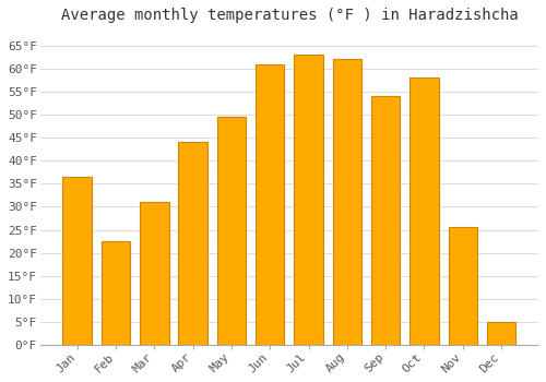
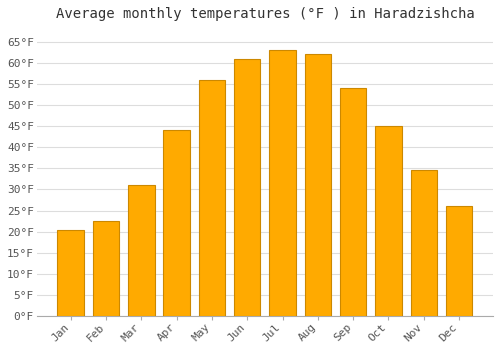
Jan: 36.5°F -> 20.5°F
May: 49.5°F -> 56.0°F
Oct: 58.0°F -> 45.0°F
Nov: 25.5°F -> 34.5°F
Dec: 5.0°F -> 26.0°F
